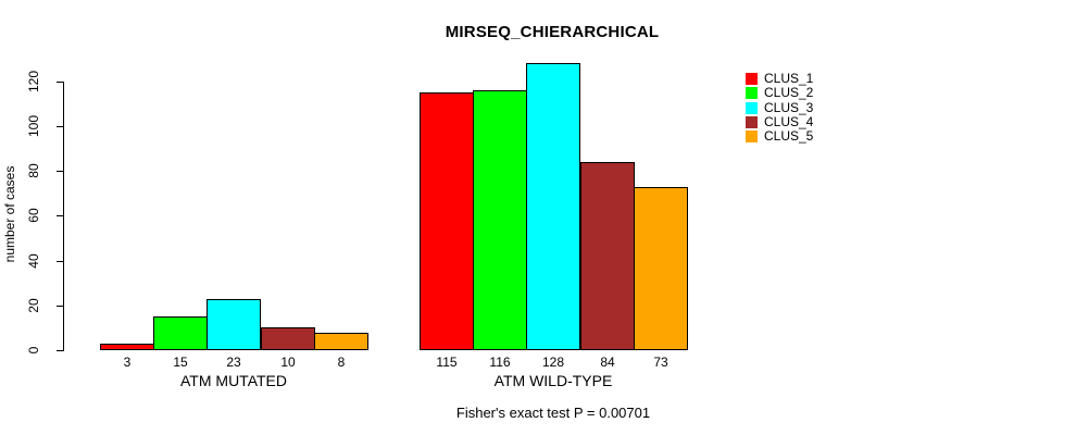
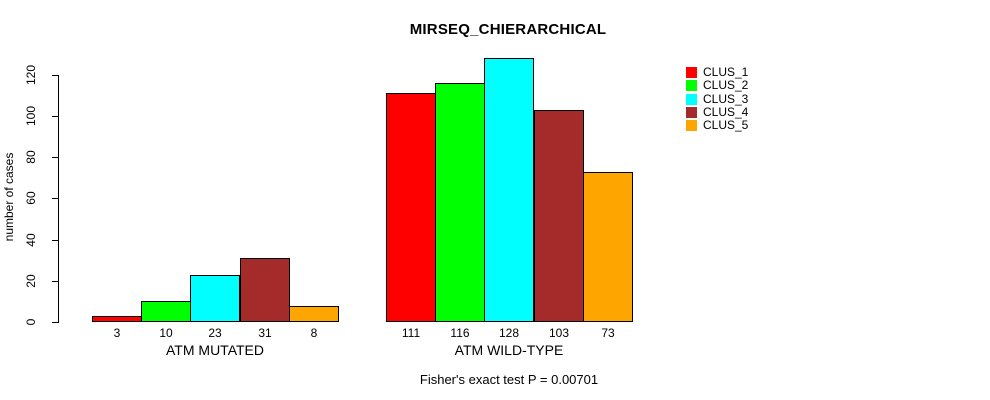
CLUS_2/ATM MUTATED: 15 -> 10
CLUS_4/ATM MUTATED: 10 -> 31
CLUS_1/ATM WILD-TYPE: 115 -> 111
CLUS_4/ATM WILD-TYPE: 84 -> 103
